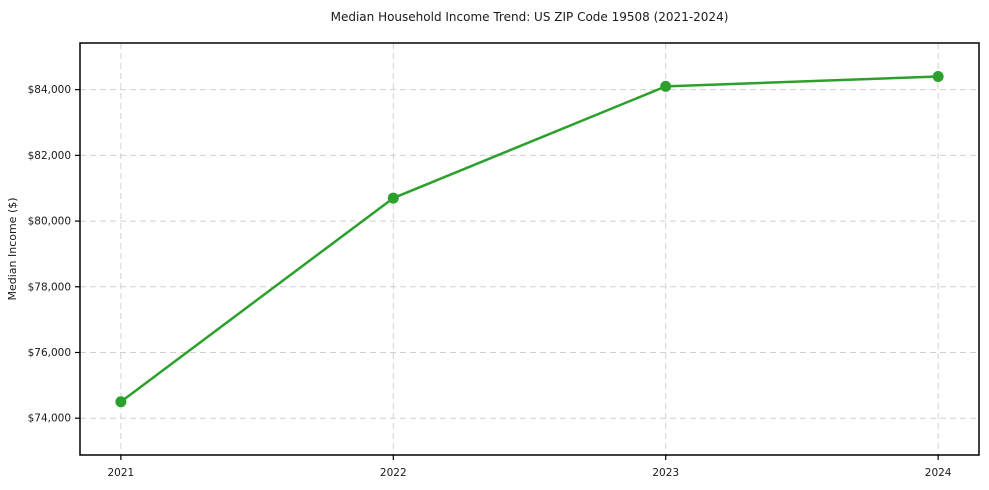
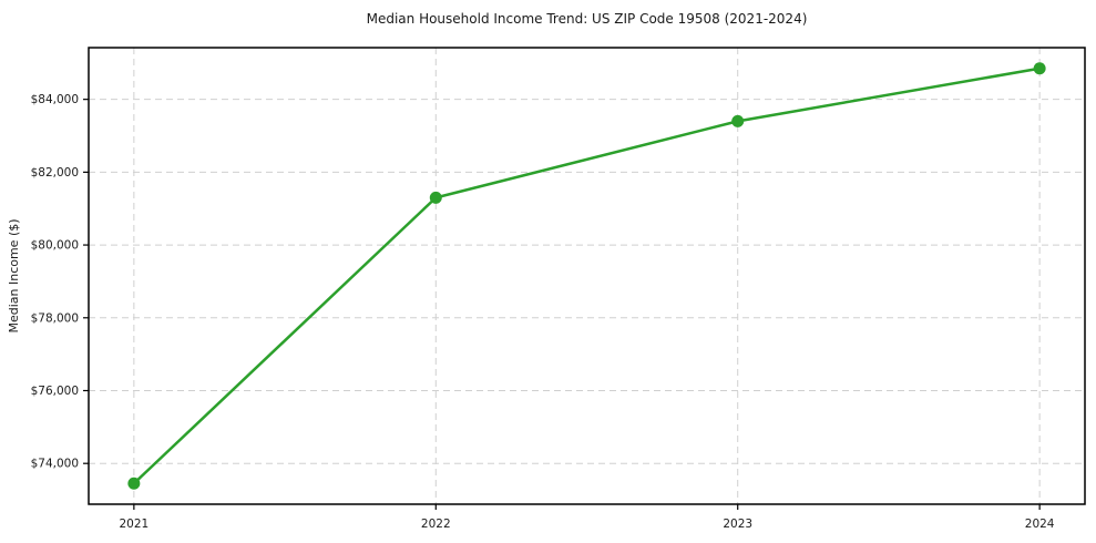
2021: $74500 -> $73400
2022: $80700 -> $81300
2023: $84100 -> $83400
2024: $84400 -> $84800
